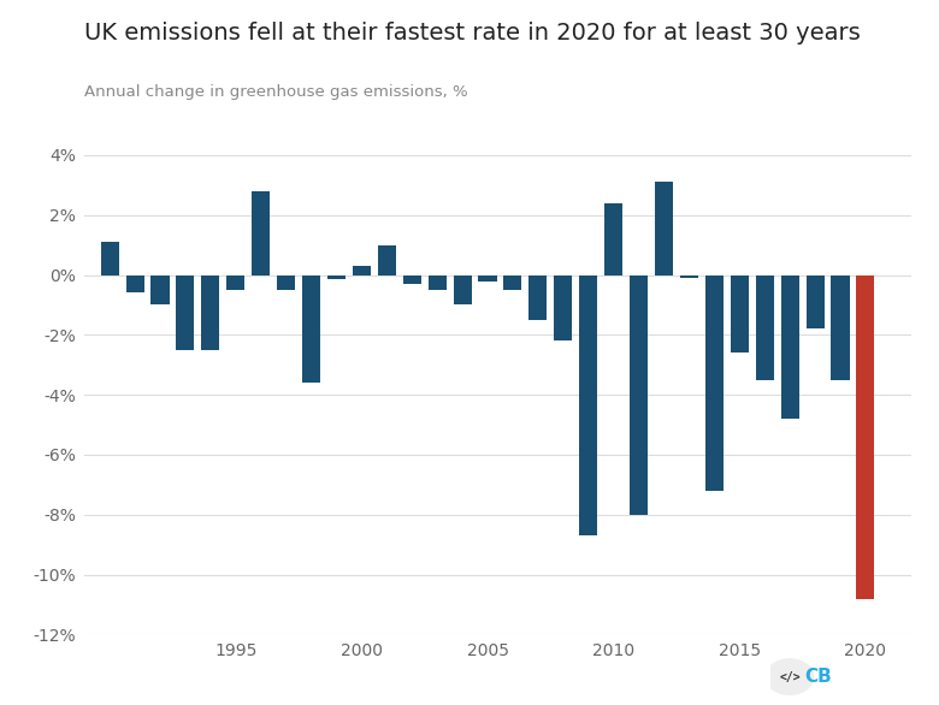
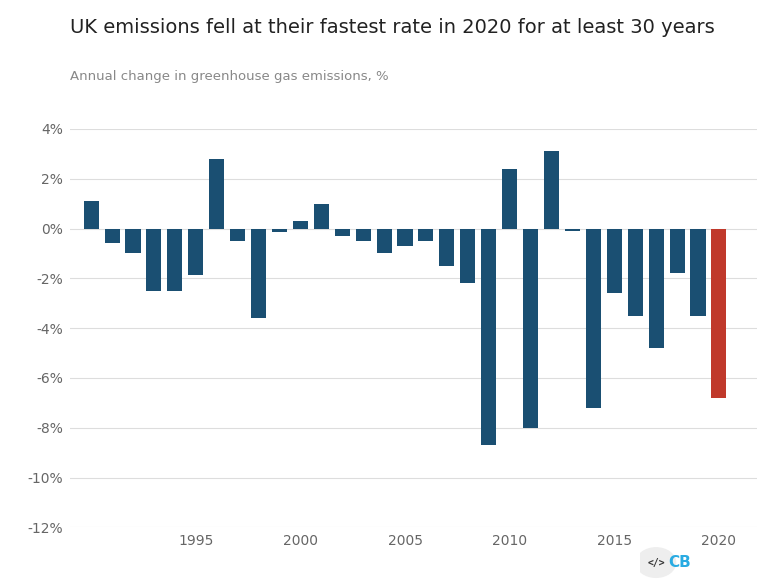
1995: -0.50% -> -1.85%
2005: -0.20% -> -0.70%
2020: -10.80% -> -6.80%
